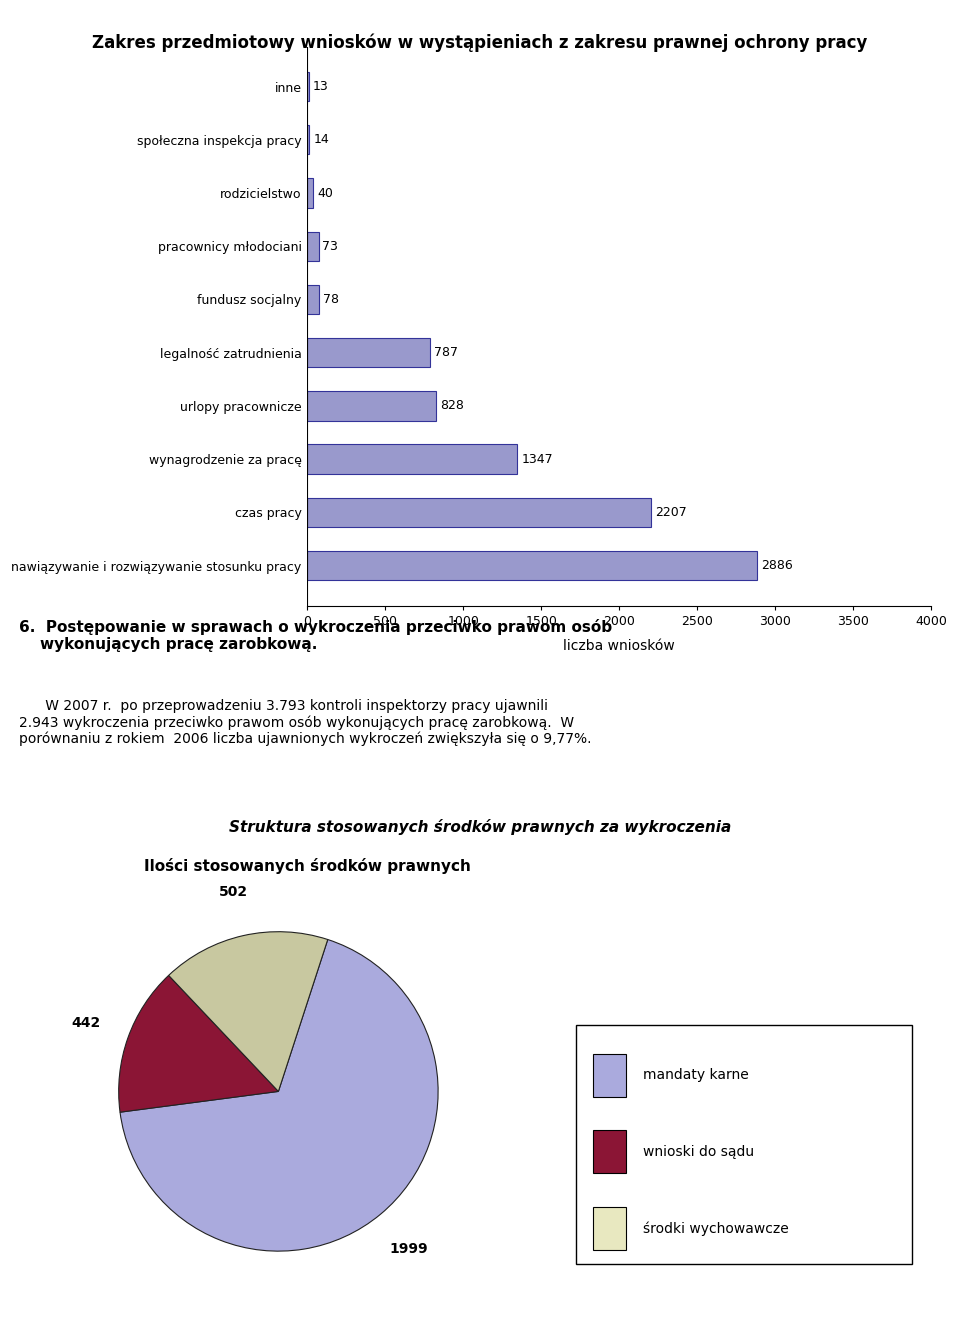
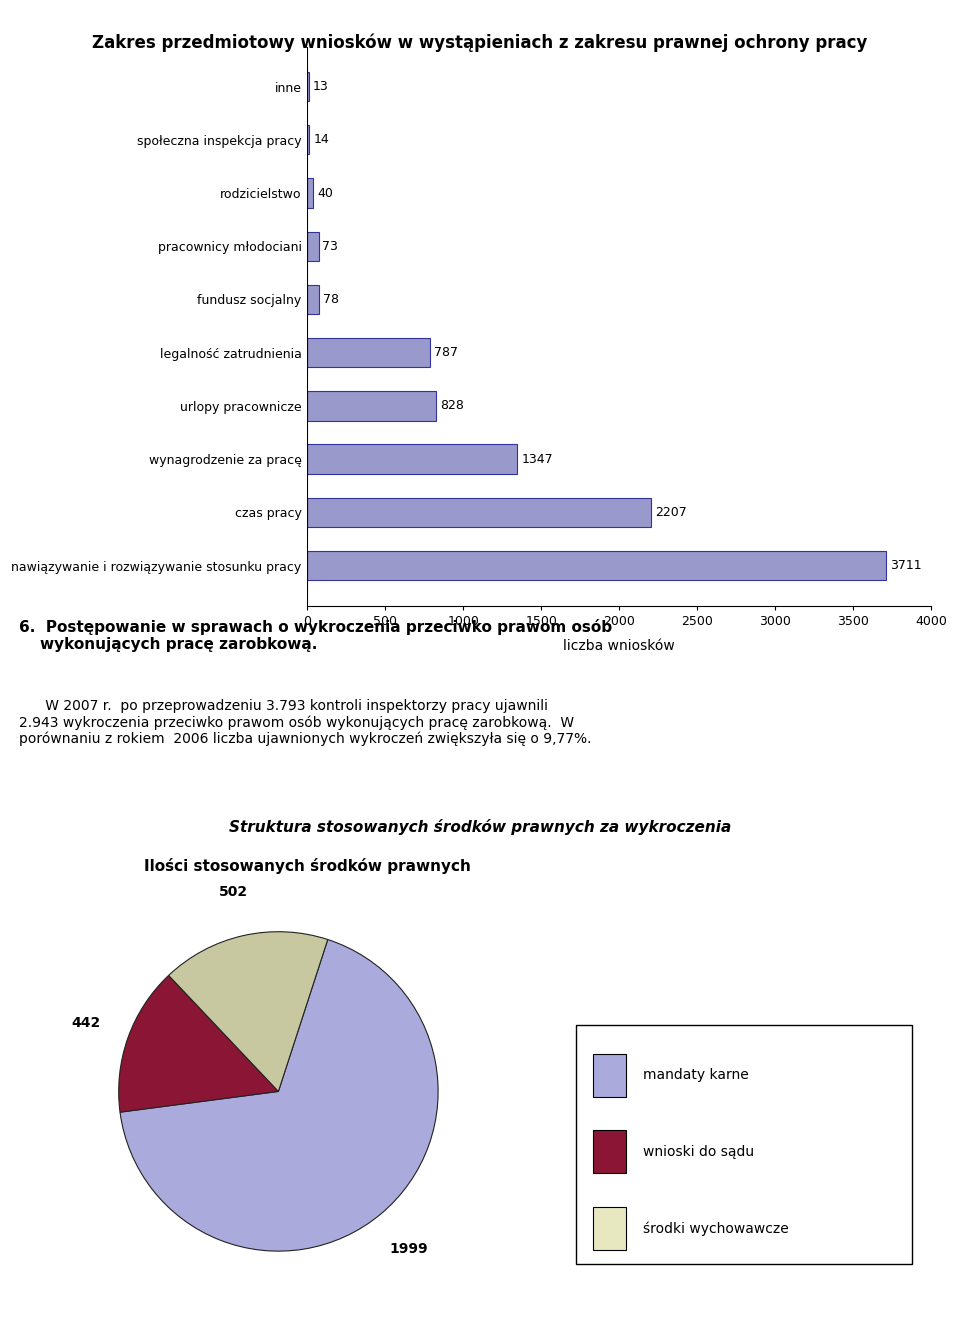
nawiązywanie i rozwiązywanie stosunku pracy: 2886 -> 3711
